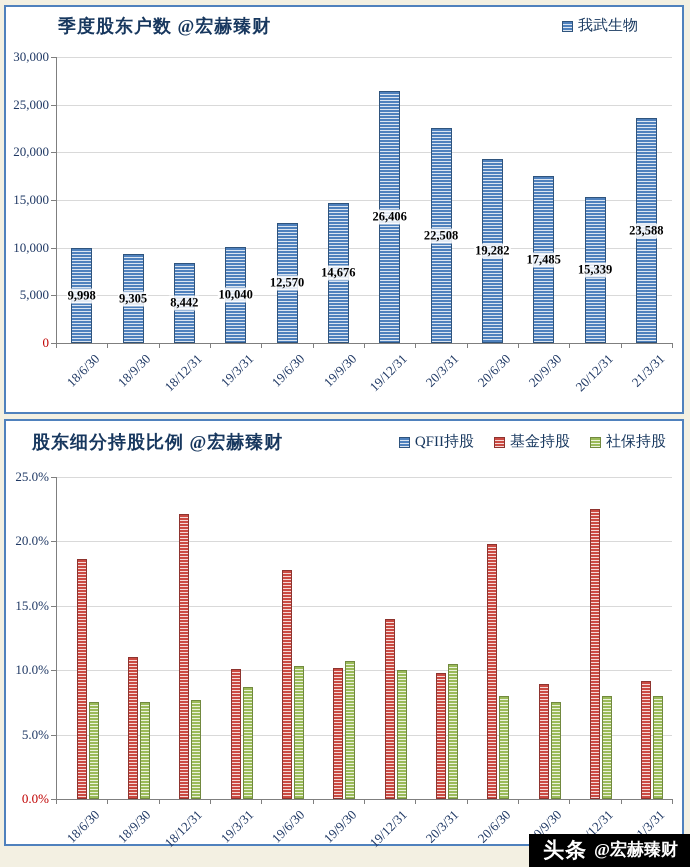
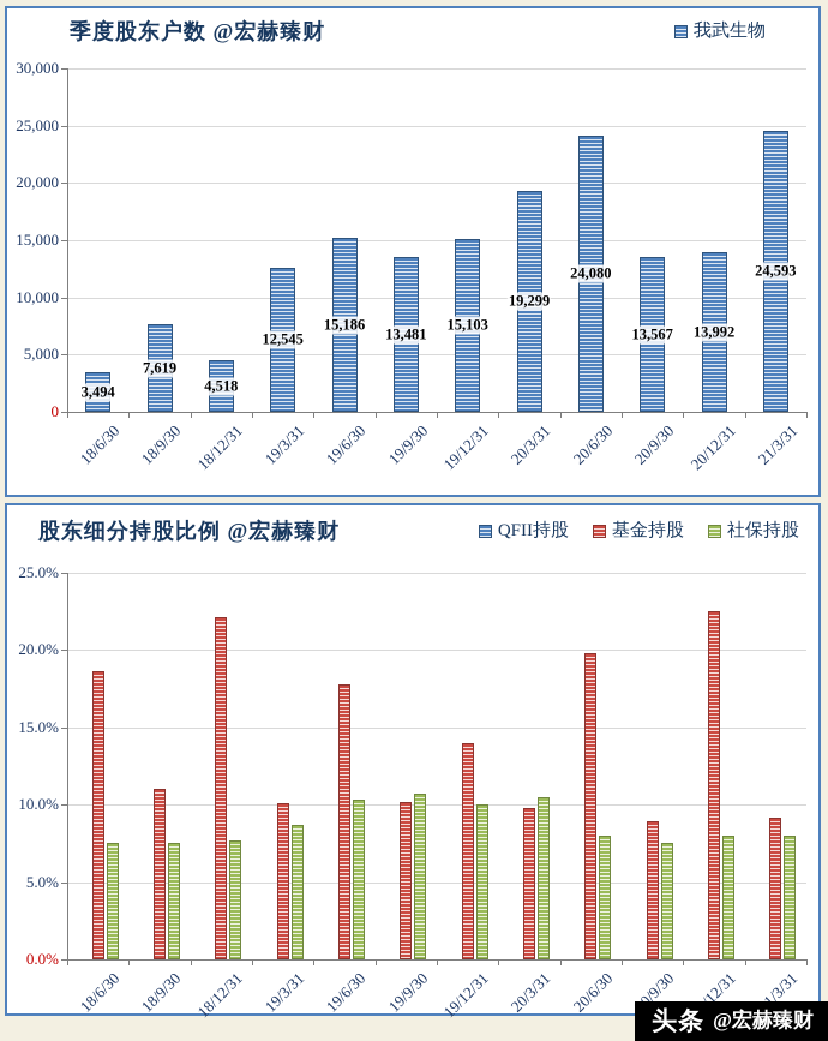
季度股东户数 @宏赫臻财/18/6/30: 9,998 -> 3,494
季度股东户数 @宏赫臻财/18/9/30: 9,305 -> 7,619
季度股东户数 @宏赫臻财/18/12/31: 8,442 -> 4,518
季度股东户数 @宏赫臻财/19/3/31: 10,040 -> 12,545
季度股东户数 @宏赫臻财/19/6/30: 12,570 -> 15,186
季度股东户数 @宏赫臻财/19/9/30: 14,676 -> 13,481
季度股东户数 @宏赫臻财/19/12/31: 26,406 -> 15,103
季度股东户数 @宏赫臻财/20/3/31: 22,508 -> 19,299
季度股东户数 @宏赫臻财/20/6/30: 19,282 -> 24,080
季度股东户数 @宏赫臻财/20/9/30: 17,485 -> 13,567
季度股东户数 @宏赫臻财/20/12/31: 15,339 -> 13,992
季度股东户数 @宏赫臻财/21/3/31: 23,588 -> 24,593
